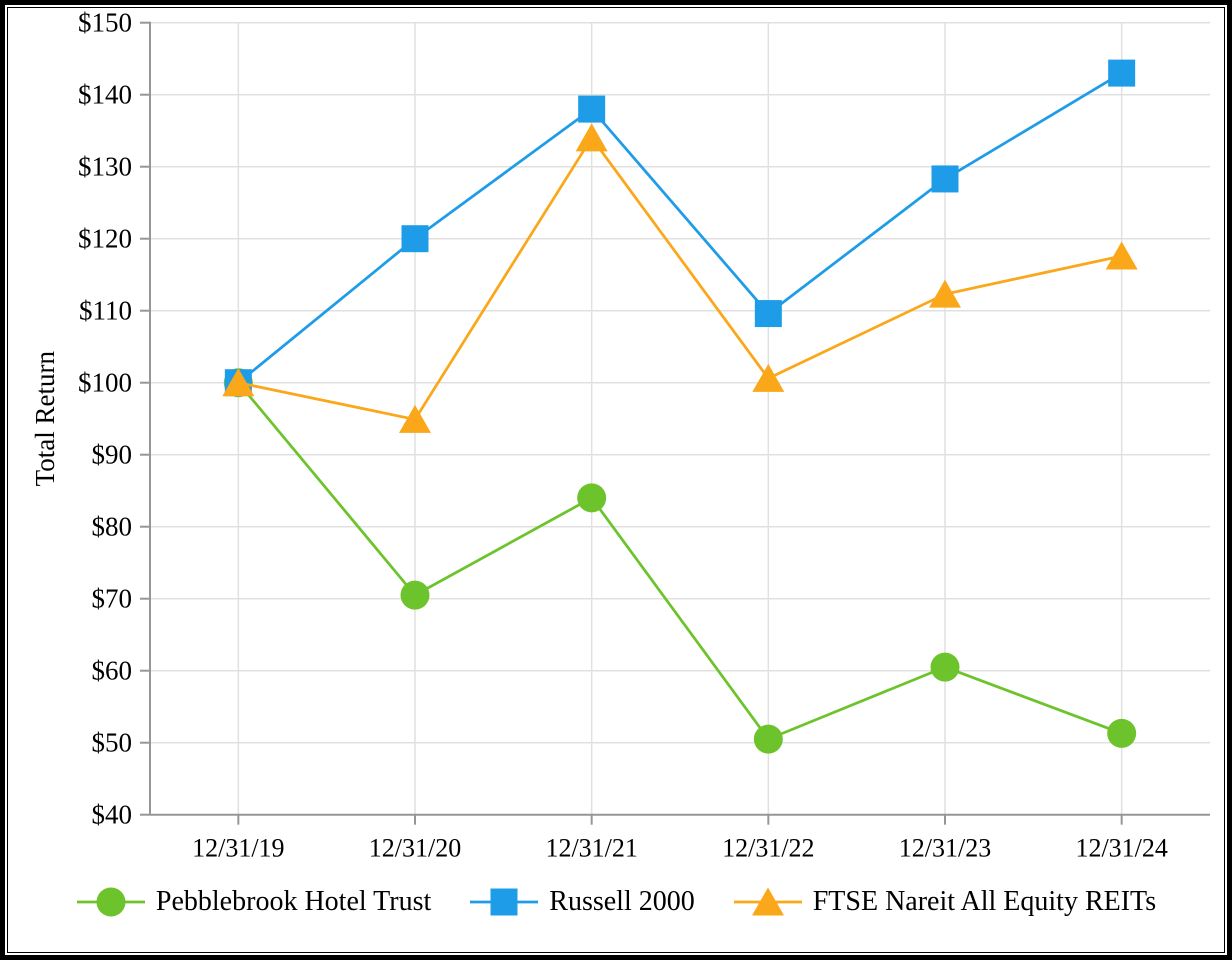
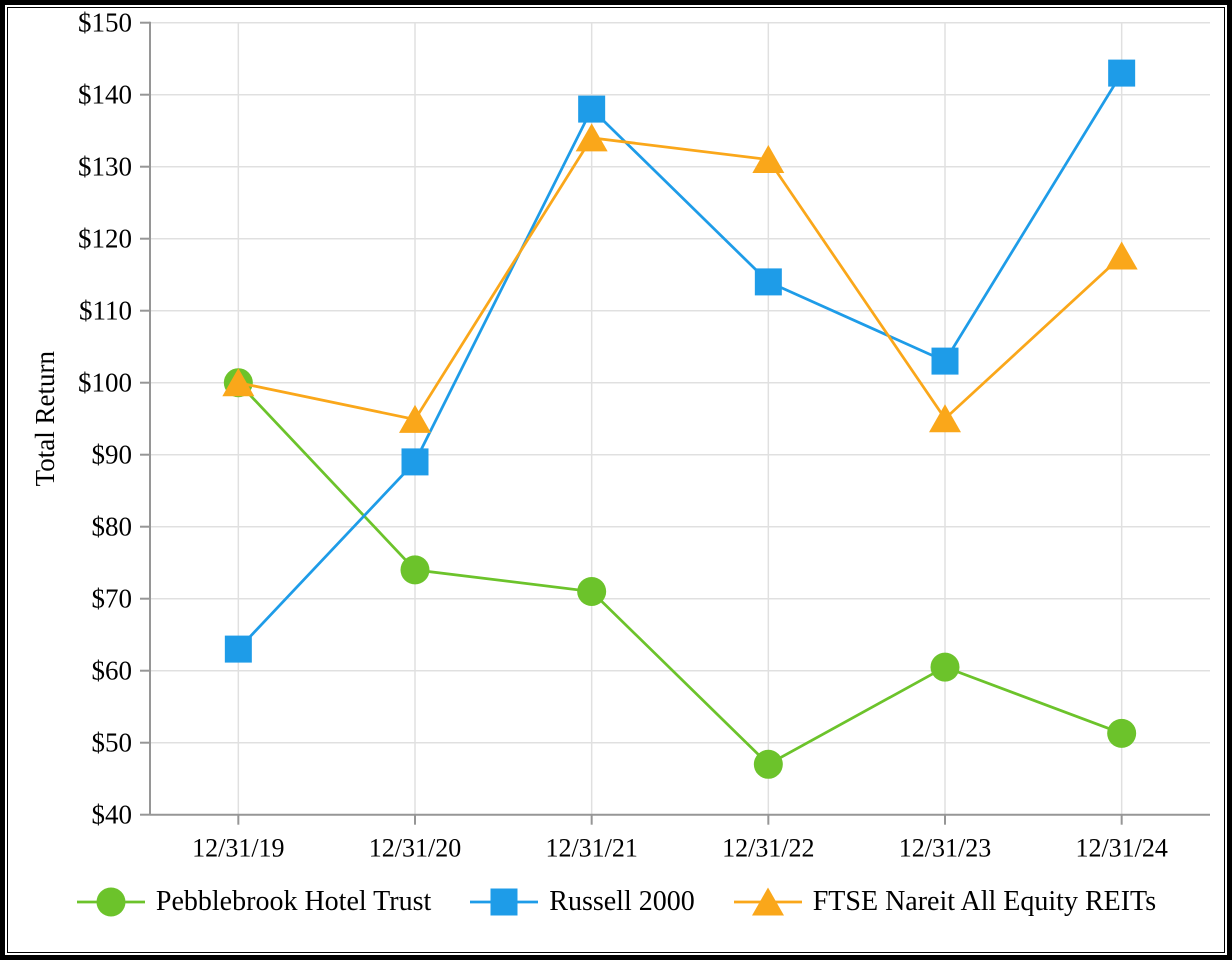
Russell 2000/12/31/19: $100 -> $63
Pebblebrook Hotel Trust/12/31/20: $70 -> $74
Russell 2000/12/31/20: $120 -> $89
Pebblebrook Hotel Trust/12/31/21: $84 -> $71
Pebblebrook Hotel Trust/12/31/22: $50 -> $47
Russell 2000/12/31/22: $110 -> $114
FTSE Nareit All Equity REITs/12/31/22: $101 -> $131
Russell 2000/12/31/23: $128 -> $103
FTSE Nareit All Equity REITs/12/31/23: $112 -> $95
